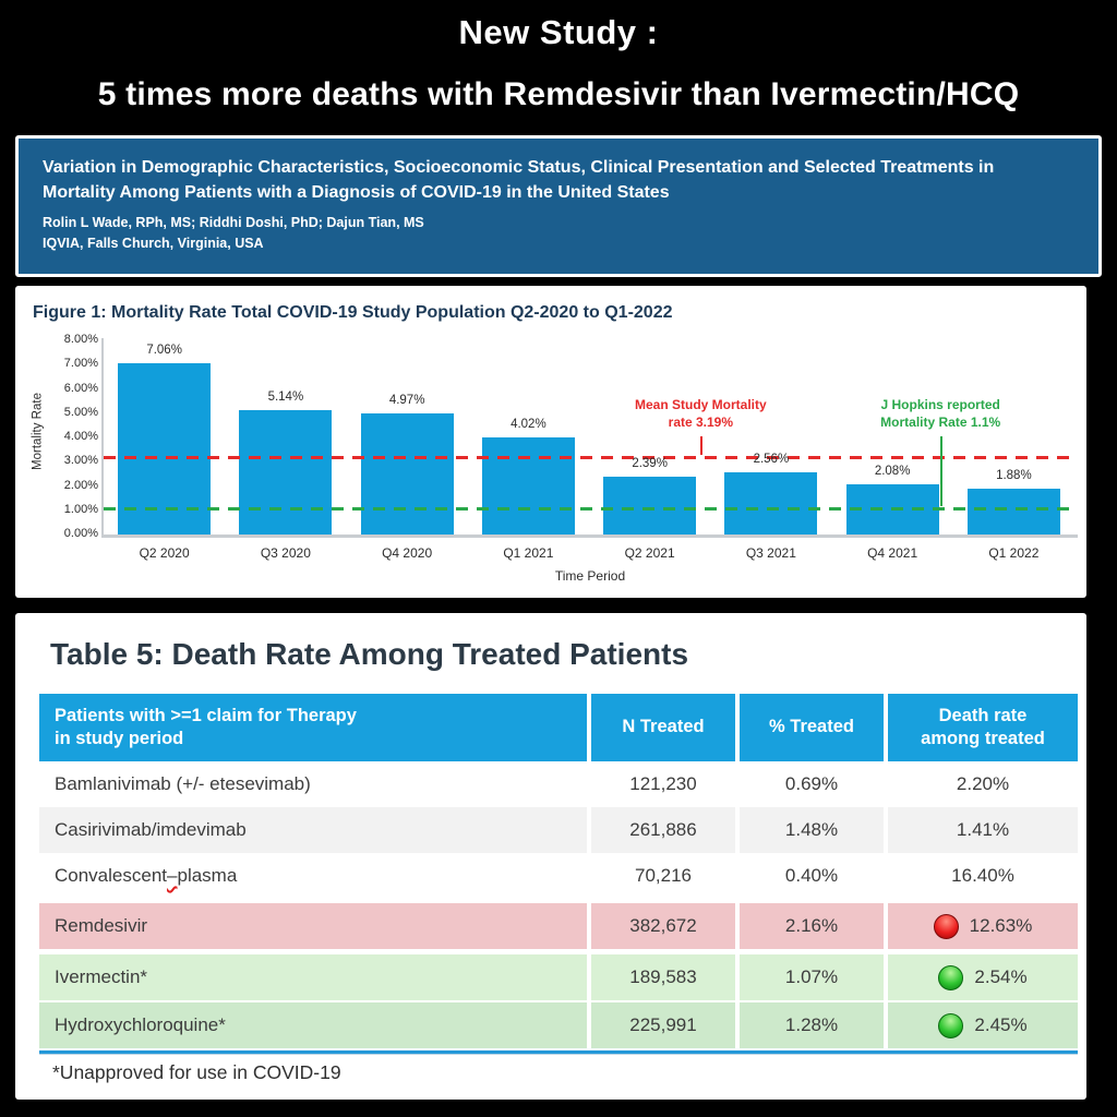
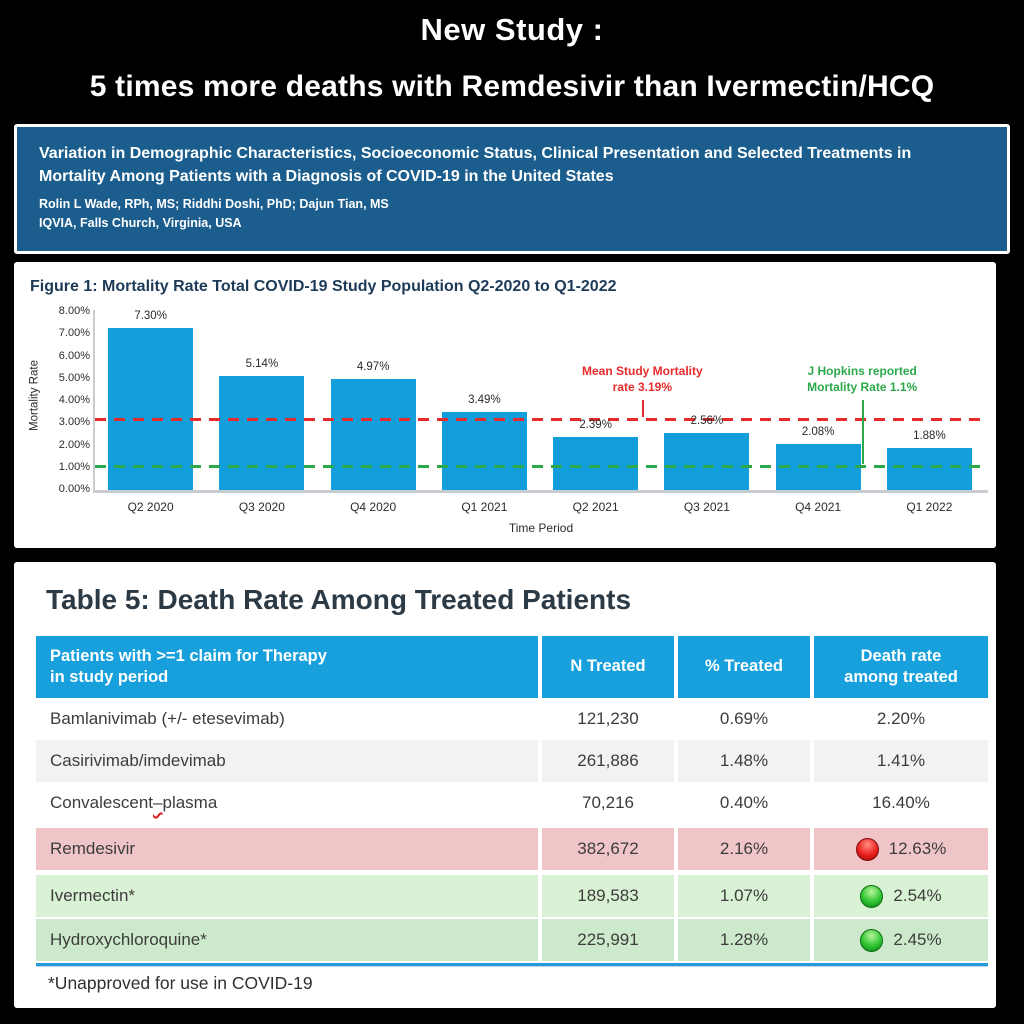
Q2 2020: 7.06% -> 7.30%
Q1 2021: 4.02% -> 3.49%
